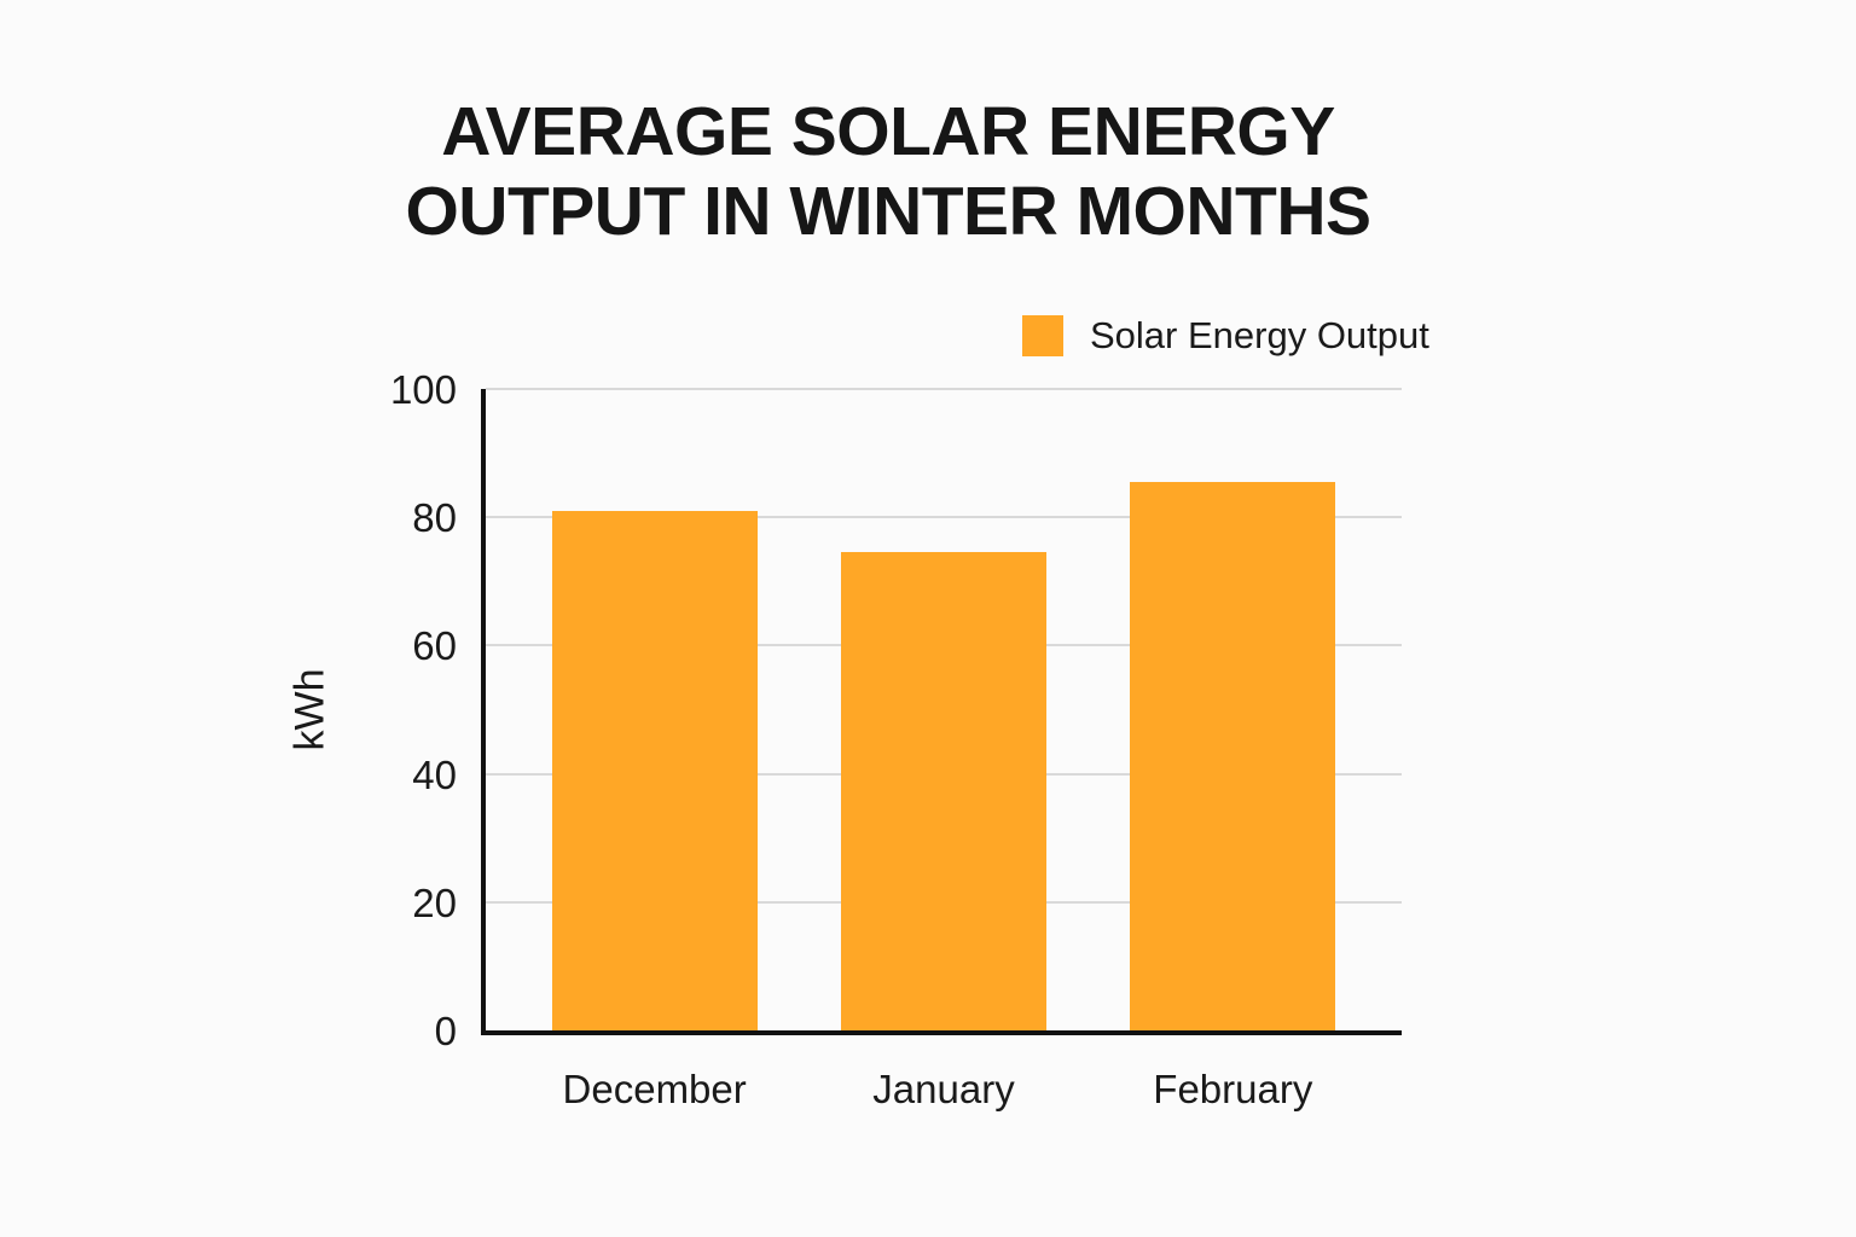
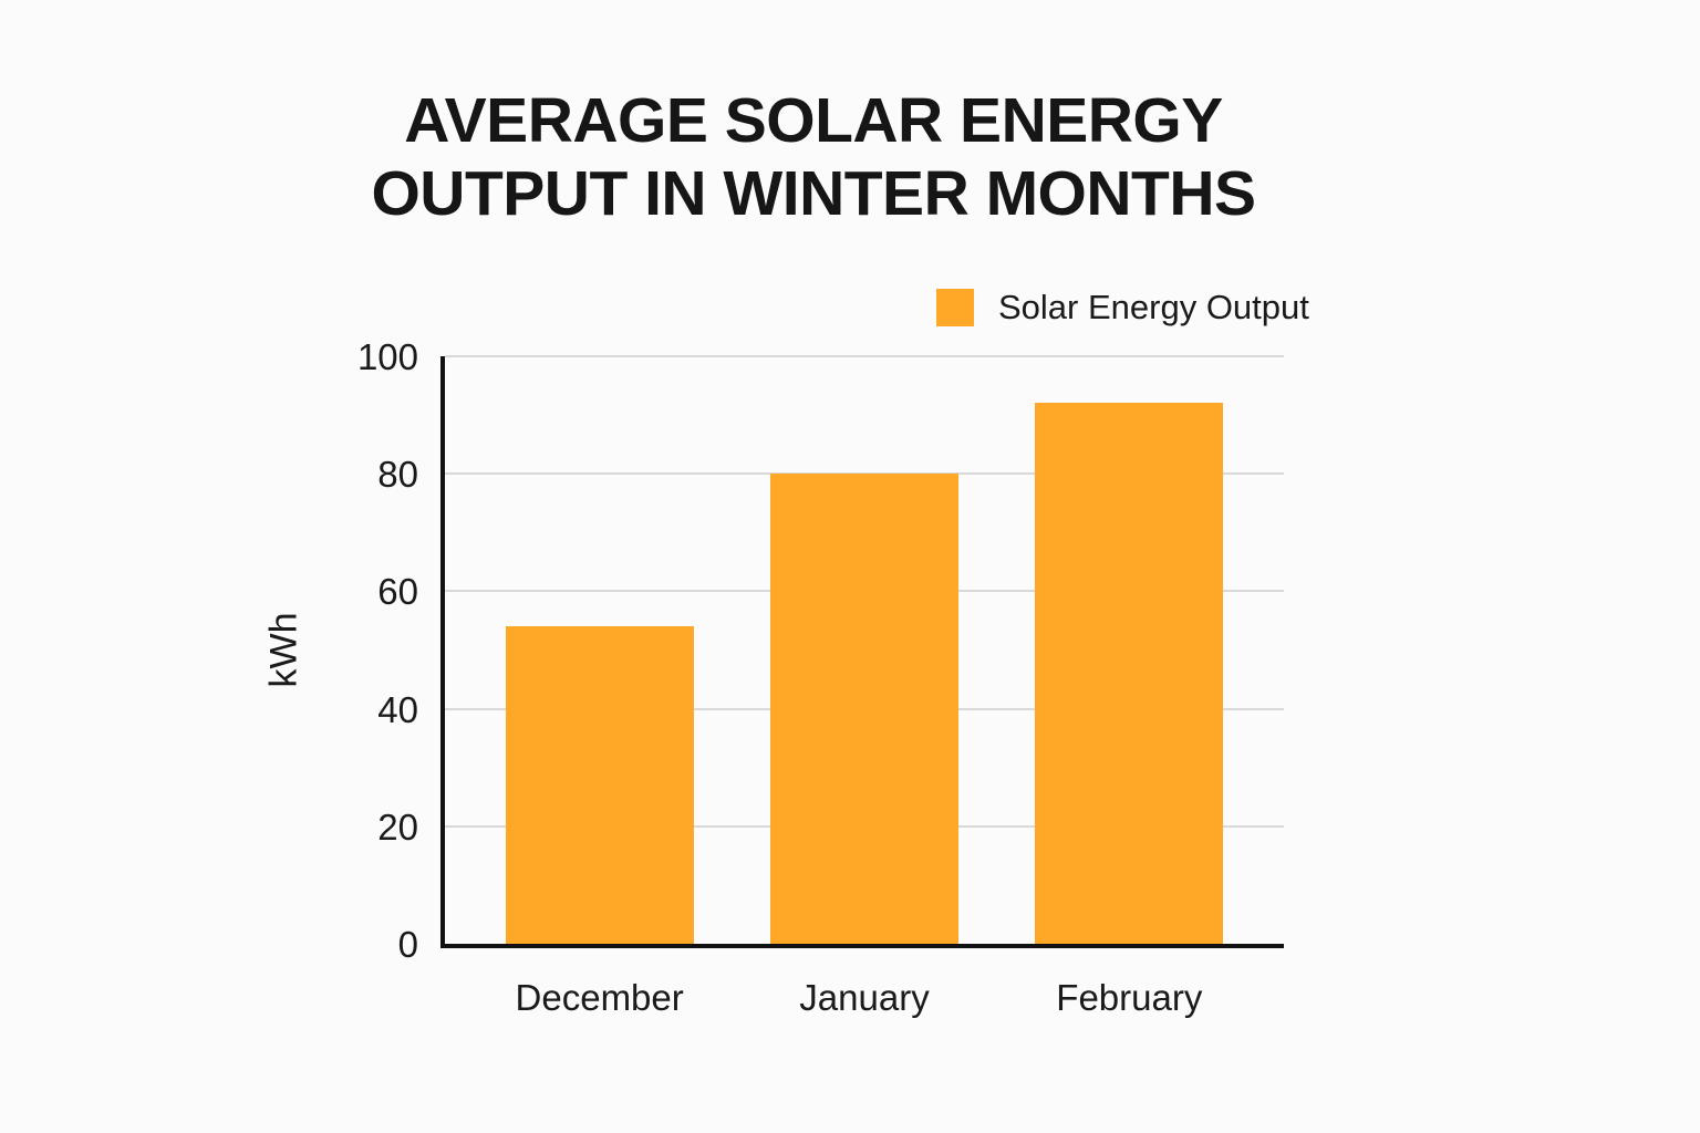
December: 81 -> 54
January: 74 -> 80
February: 86 -> 92
